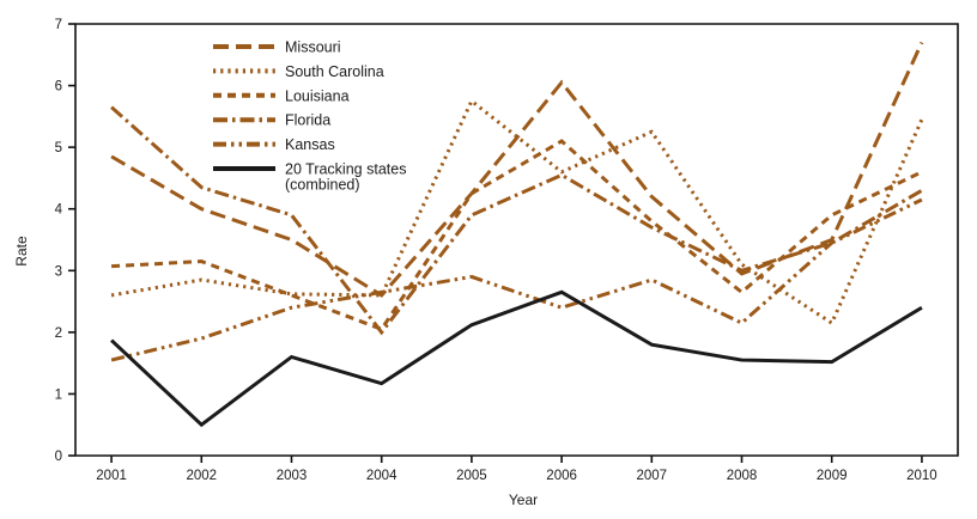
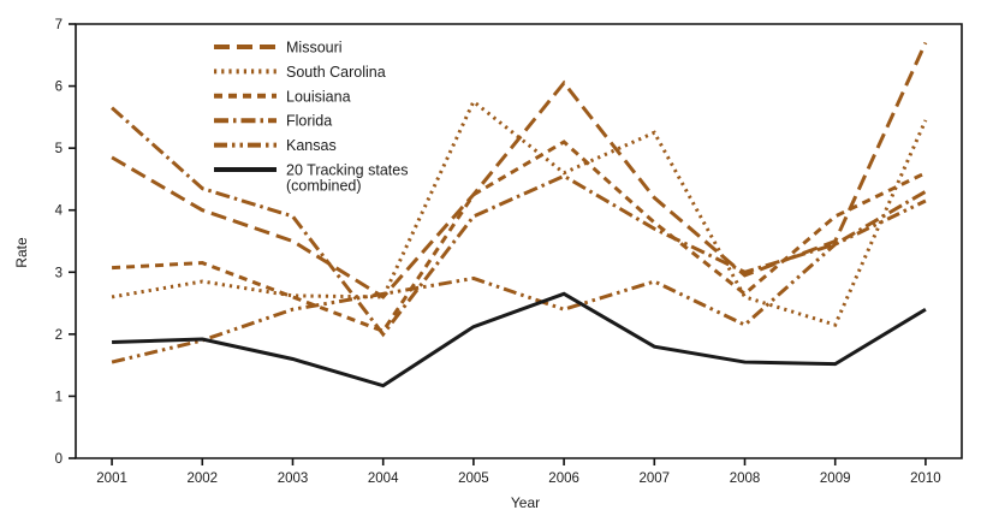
20 Tracking states (combined)/2002: 0.5 -> 1.9
South Carolina/2008: 3.1 -> 2.6
